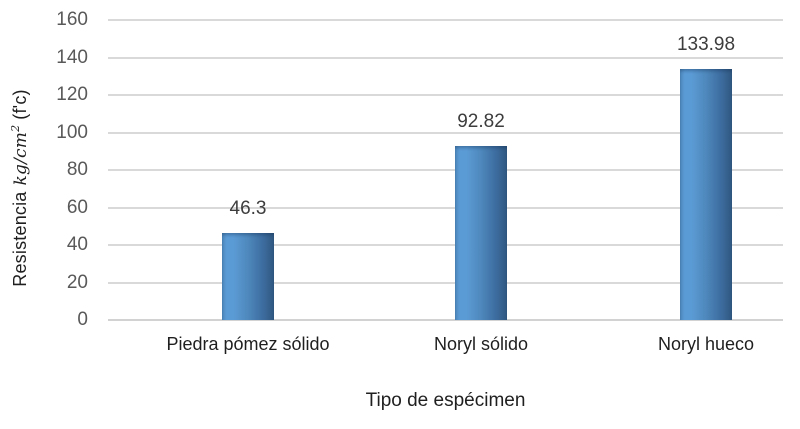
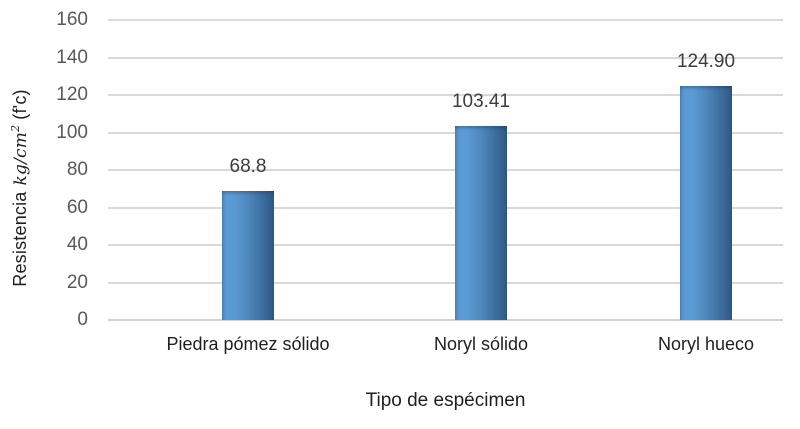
Piedra pómez sólido: 46.3 -> 68.8
Noryl sólido: 92.82 -> 103.41
Noryl hueco: 133.98 -> 124.90
